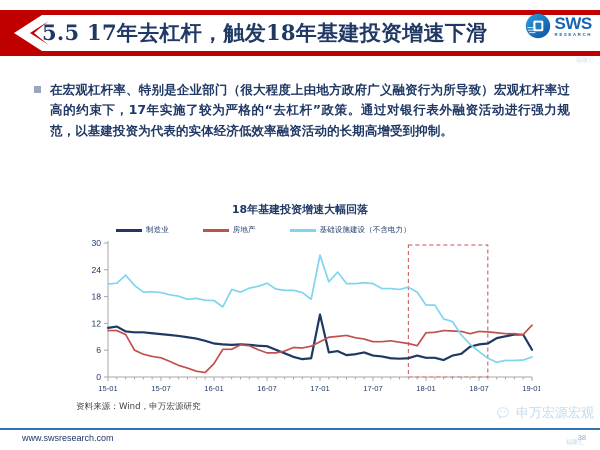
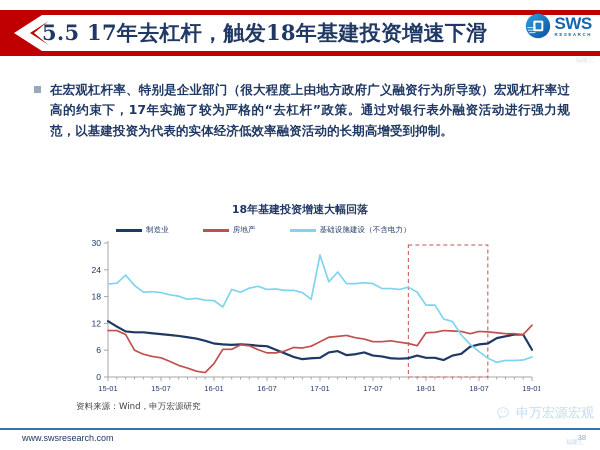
制造业/15-01: 11 -> 12
基础设施建设（不含电力）/16-07: 21 -> 20
制造业/17-01: 14 -> 4
